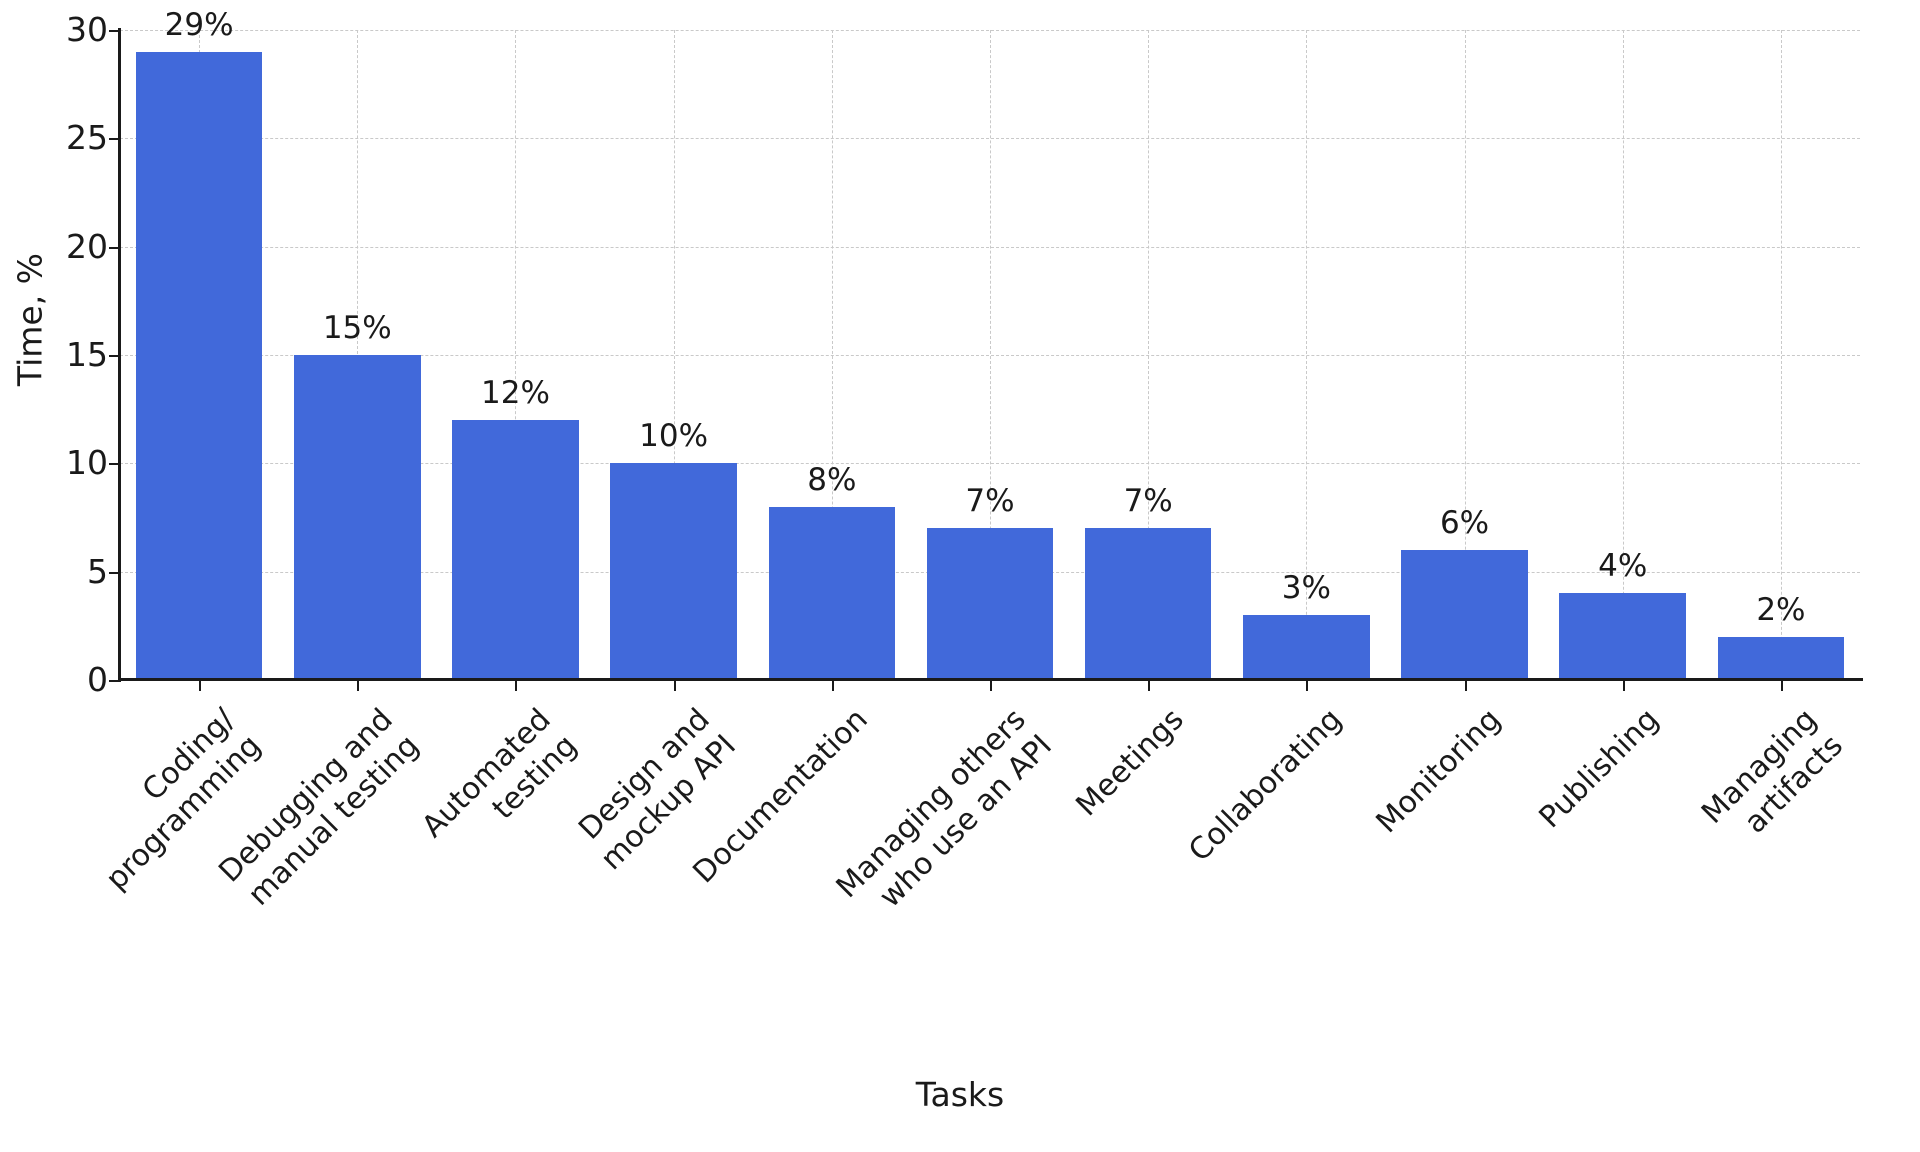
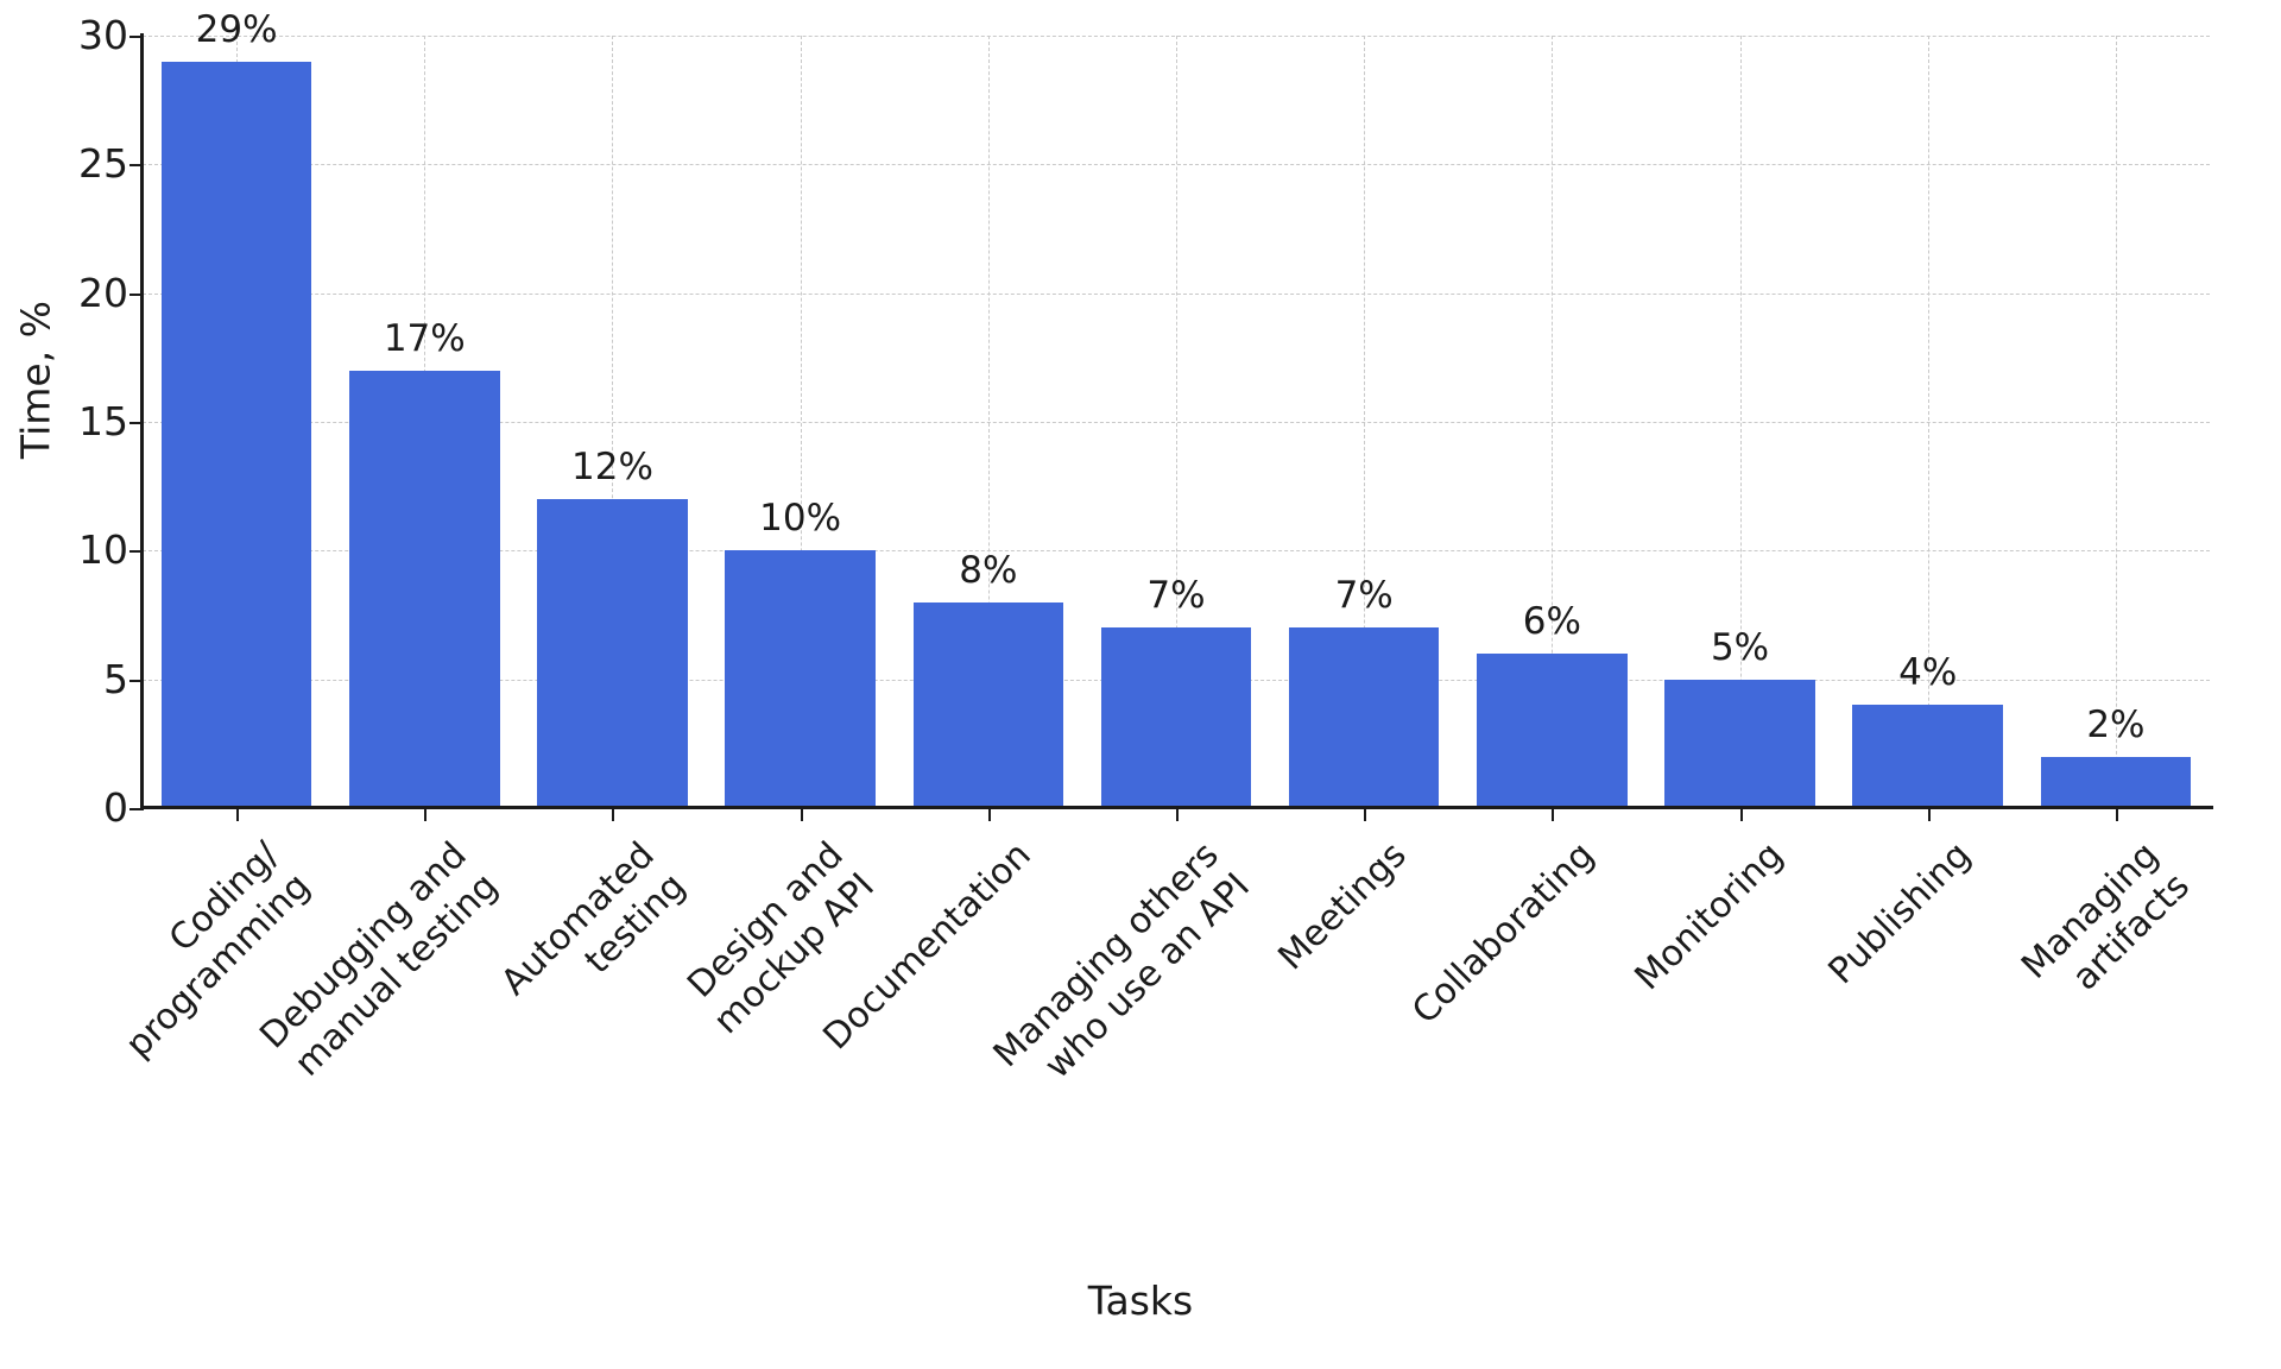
Debugging and manual testing: 15% -> 17%
Collaborating: 3% -> 6%
Monitoring: 6% -> 5%
